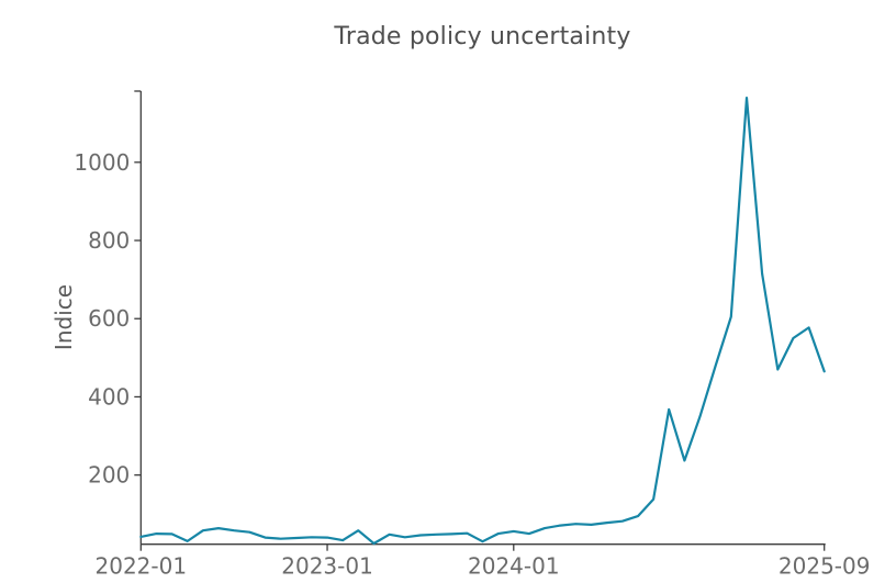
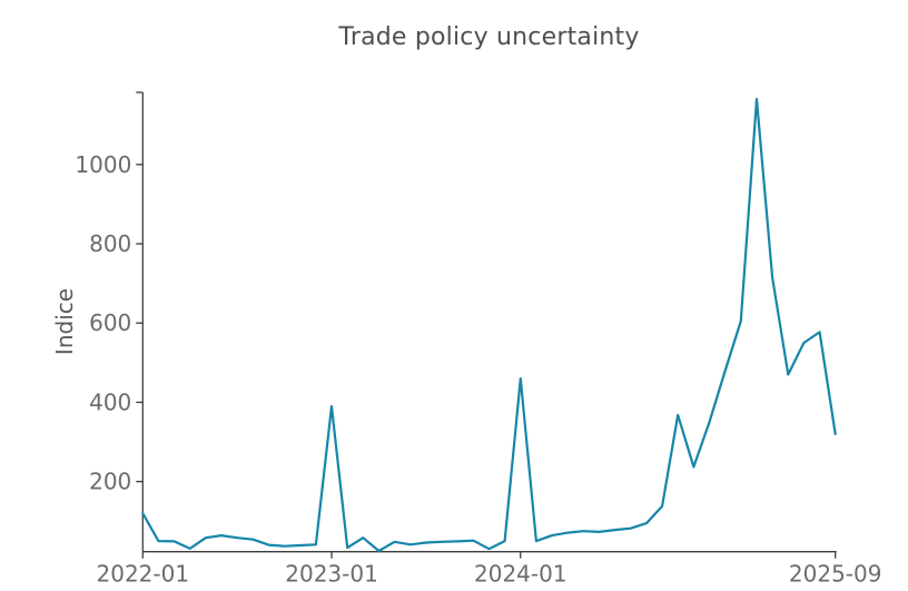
2022-01: 40 -> 120
2023-01: 40 -> 390
2024-01: 60 -> 460
2025-09: 460 -> 320
